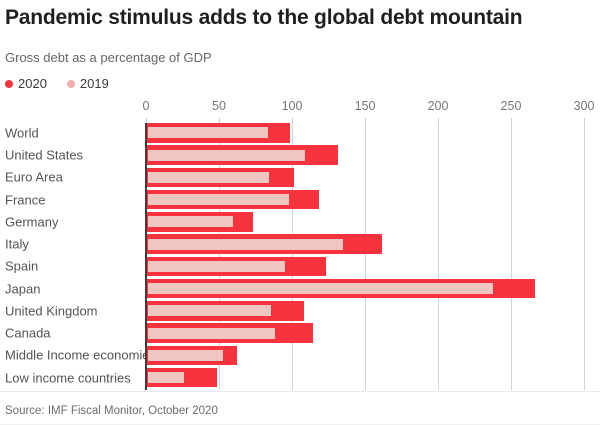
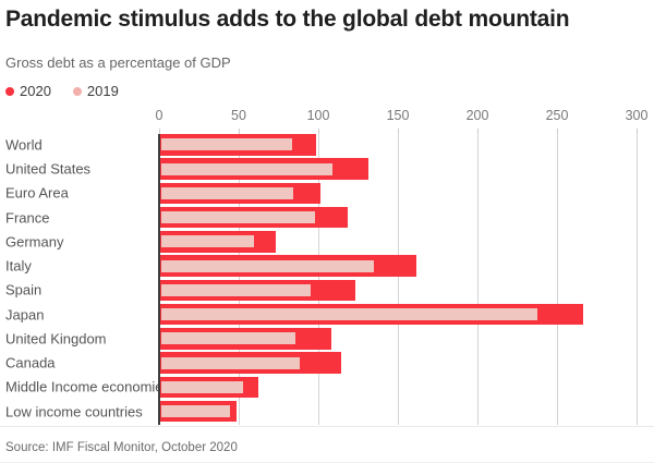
2019/Low income countries: 26 -> 44
